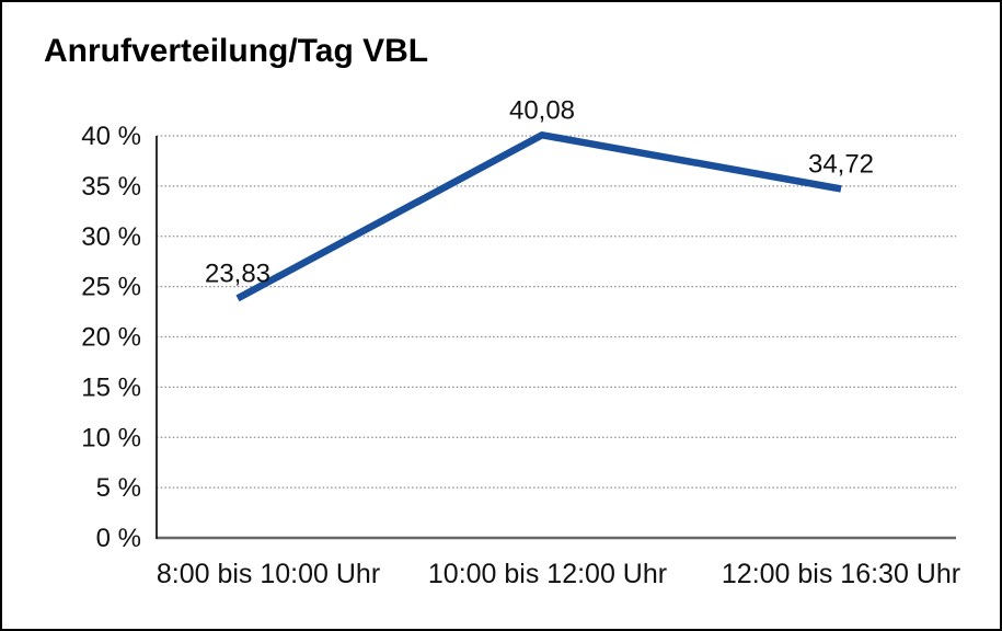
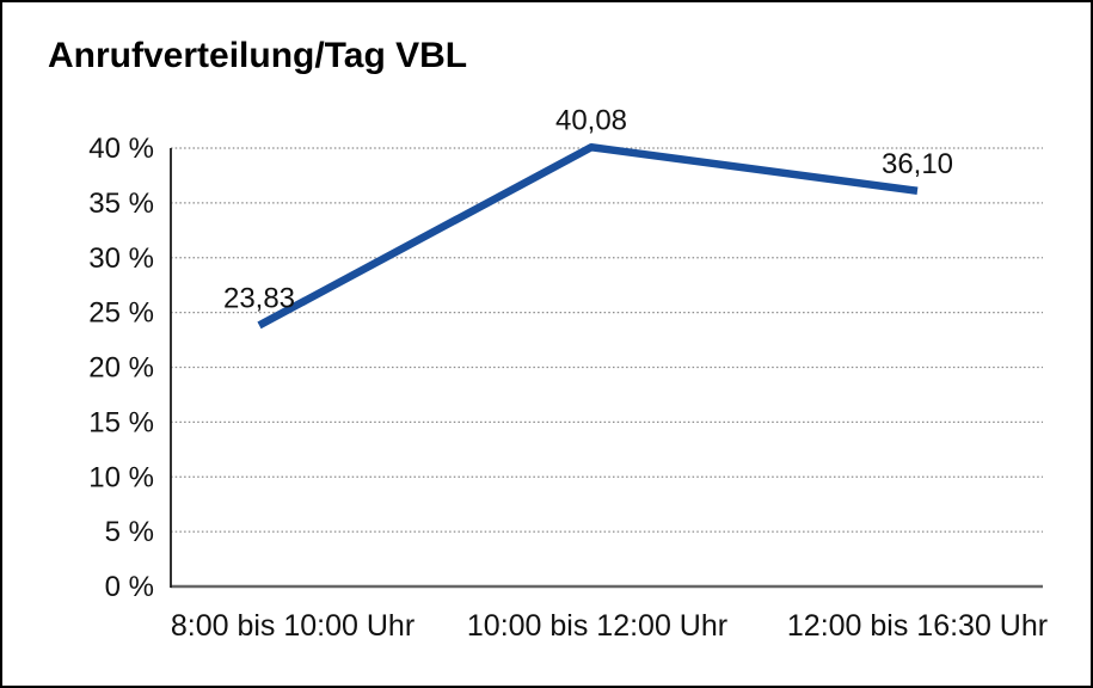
12:00 bis 16:30 Uhr: 34,72 -> 36,10
